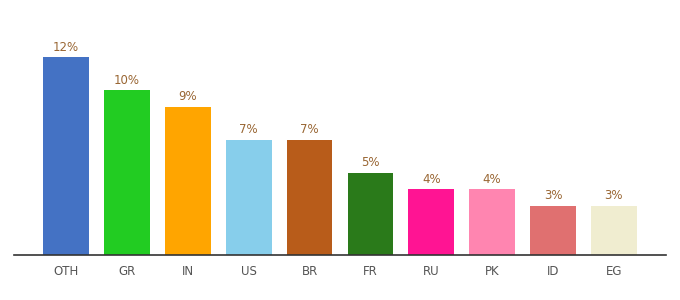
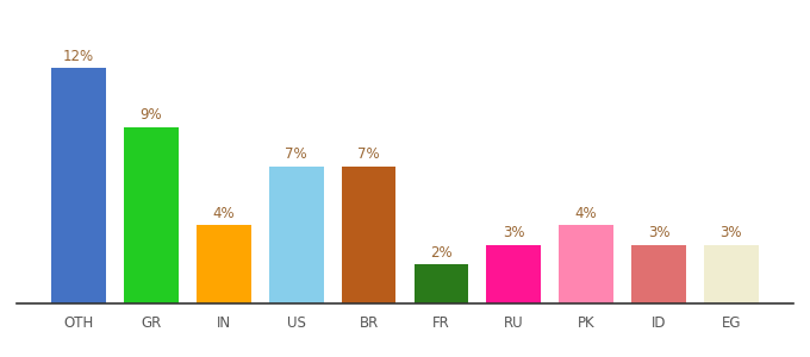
GR: 10% -> 9%
IN: 9% -> 4%
FR: 5% -> 2%
RU: 4% -> 3%
